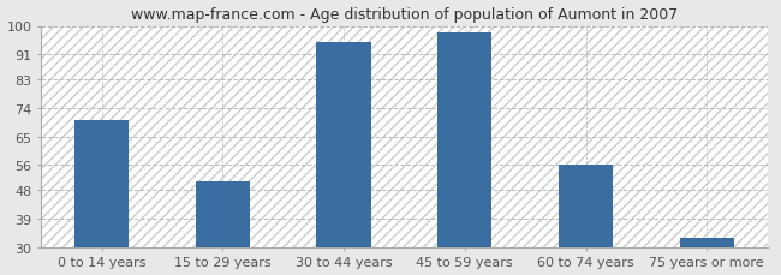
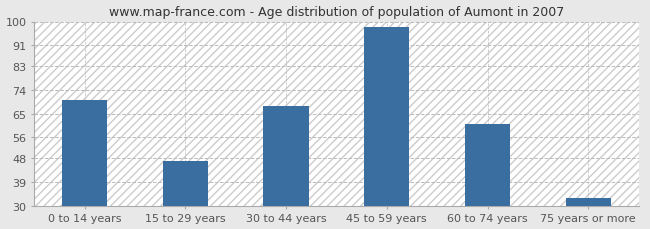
15 to 29 years: 51 -> 47
30 to 44 years: 95 -> 68
60 to 74 years: 56 -> 61
